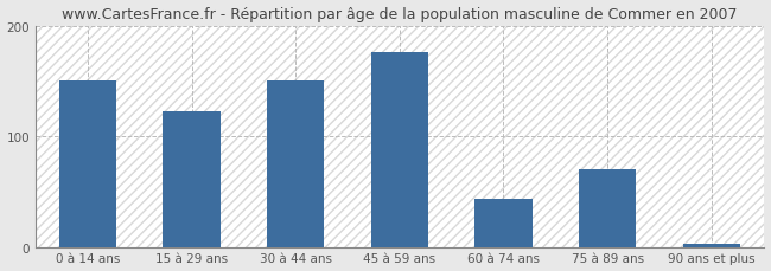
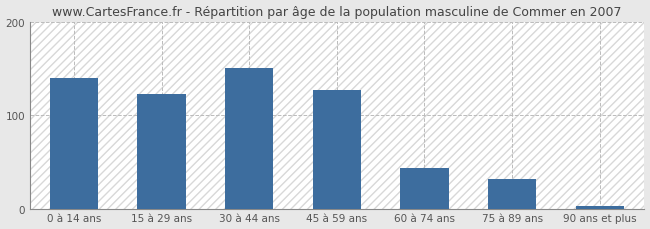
0 à 14 ans: 150 -> 140
45 à 59 ans: 176 -> 127
75 à 89 ans: 70 -> 32
